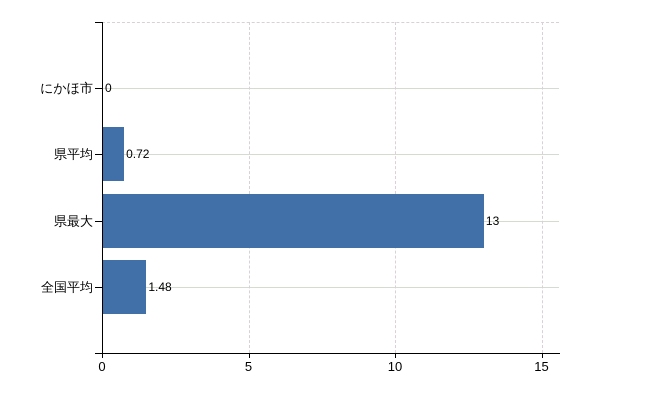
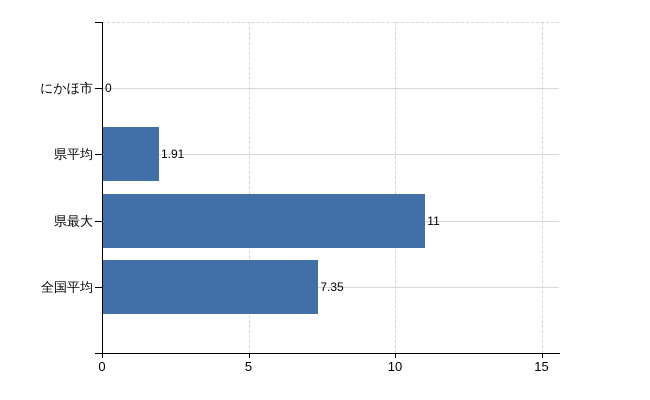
県平均: 0.72 -> 1.91
県最大: 13 -> 11
全国平均: 1.48 -> 7.35
